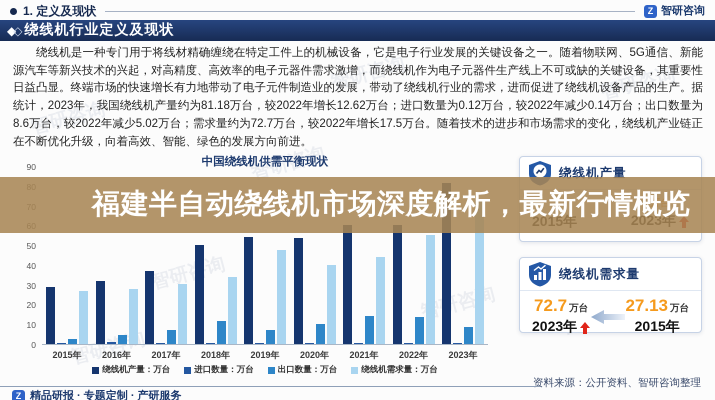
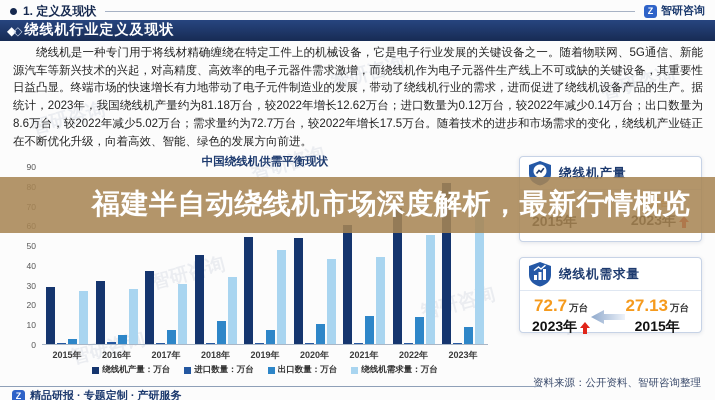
绕线机产量：万台/2018年: 50 -> 45
绕线机需求量：万台/2020年: 40 -> 43
绕线机产量：万台/2022年: 60 -> 69
